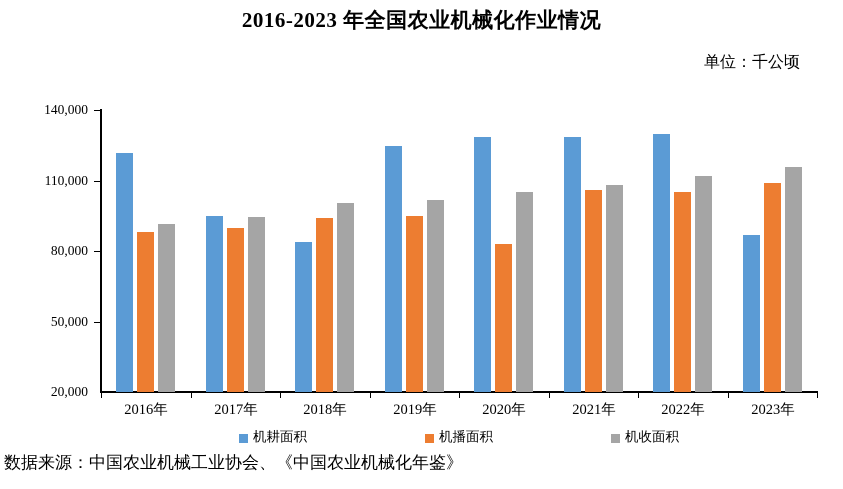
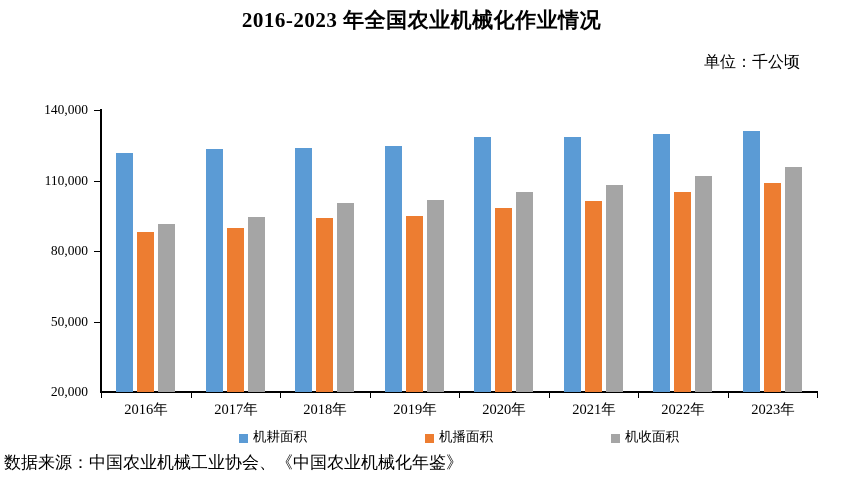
机耕面积/2017年: 95000 -> 123000
机耕面积/2018年: 84000 -> 124000
机播面积/2020年: 83000 -> 98000
机播面积/2021年: 106000 -> 101000
机耕面积/2023年: 87000 -> 131000
